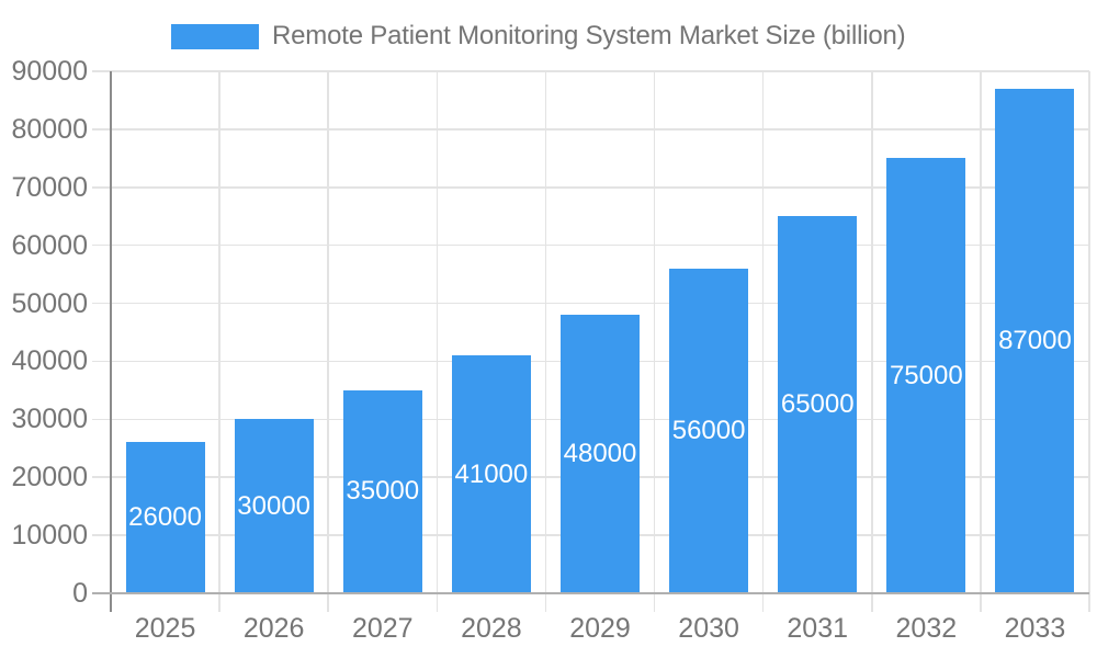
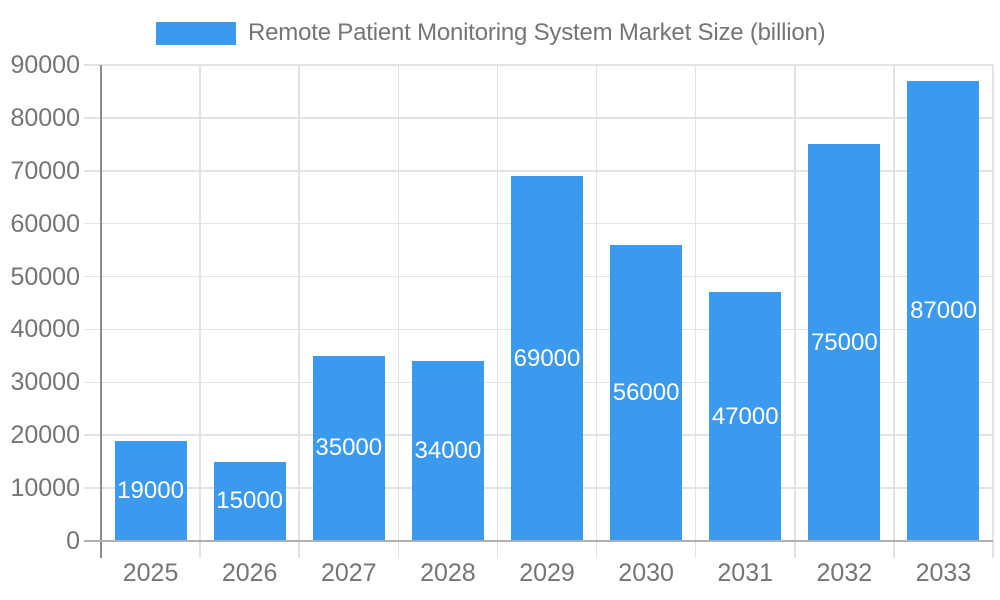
2025: 26000 -> 19000
2026: 30000 -> 15000
2028: 41000 -> 34000
2029: 48000 -> 69000
2031: 65000 -> 47000
